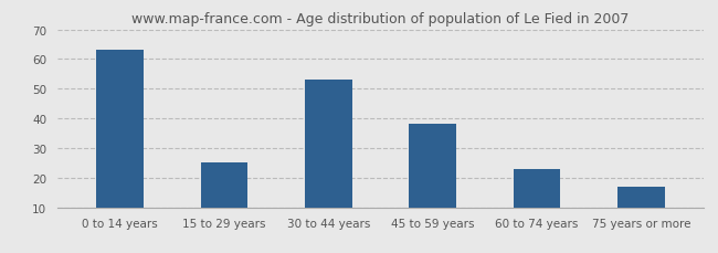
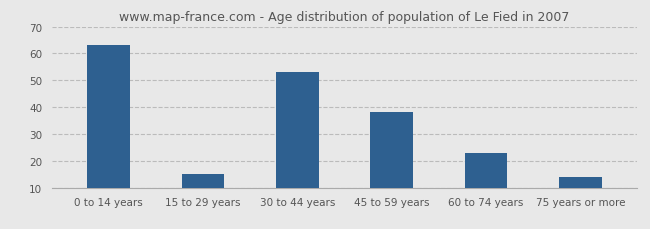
15 to 29 years: 25 -> 15
75 years or more: 17 -> 14
